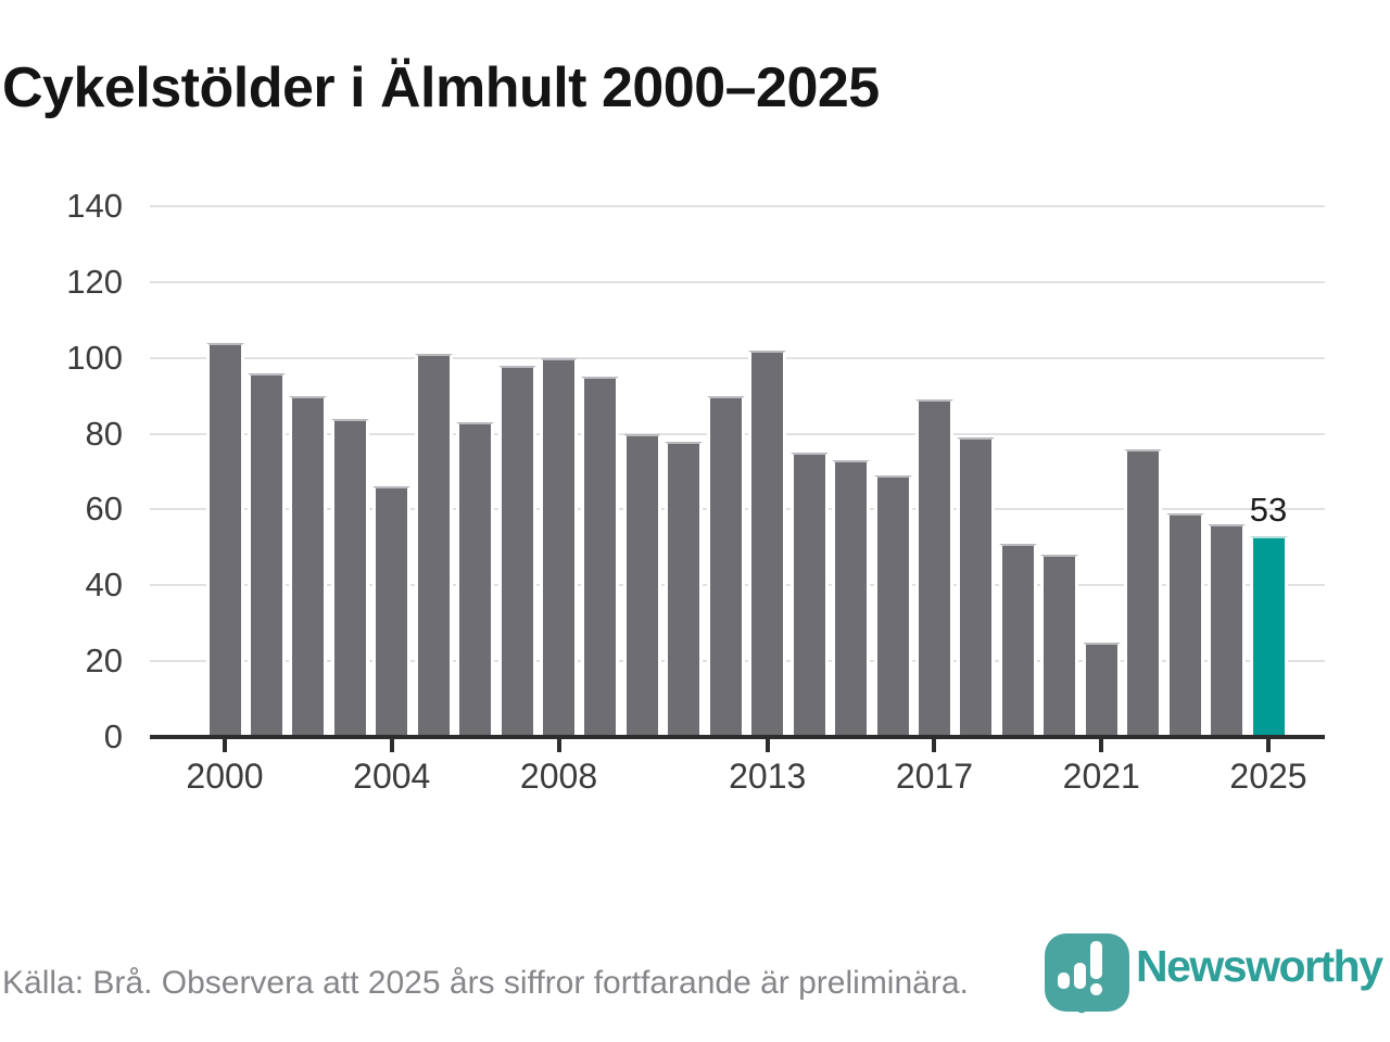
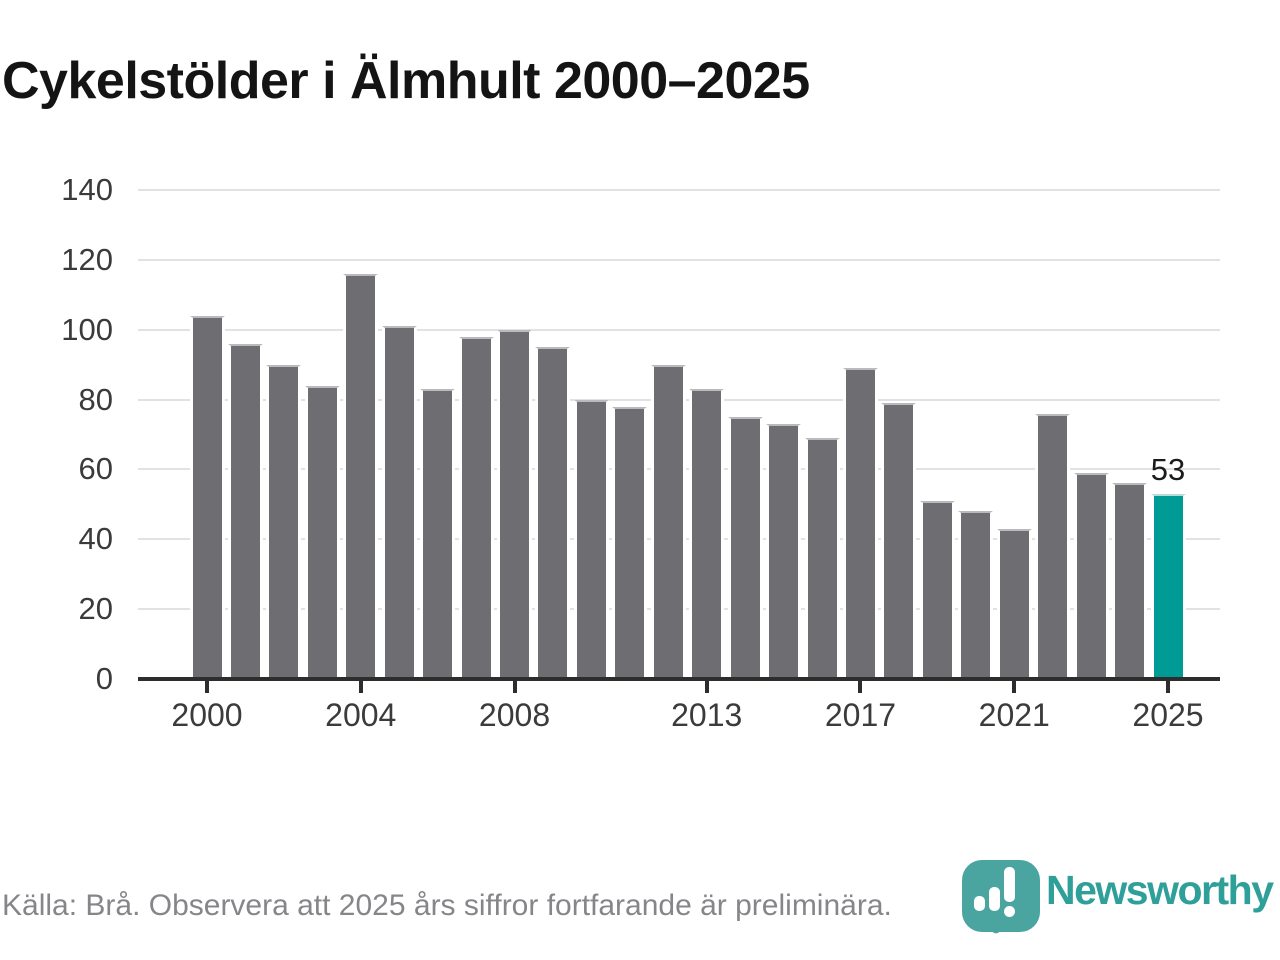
2004: 66 -> 116
2013: 102 -> 83
2021: 25 -> 43
